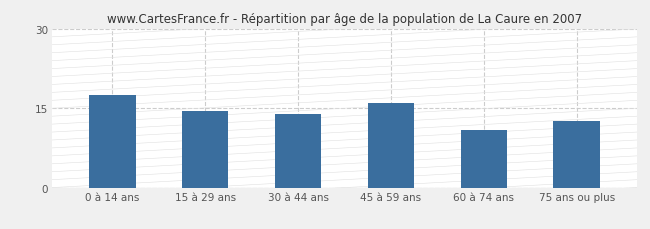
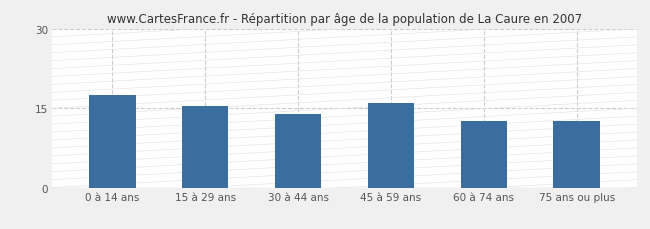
15 à 29 ans: 14.4 -> 15.5
60 à 74 ans: 10.8 -> 12.5
